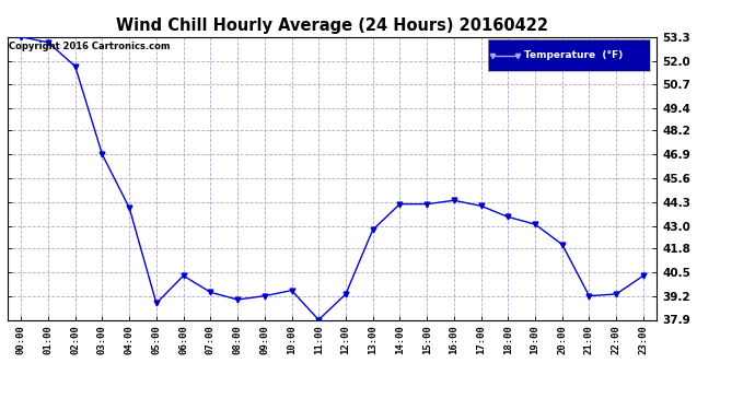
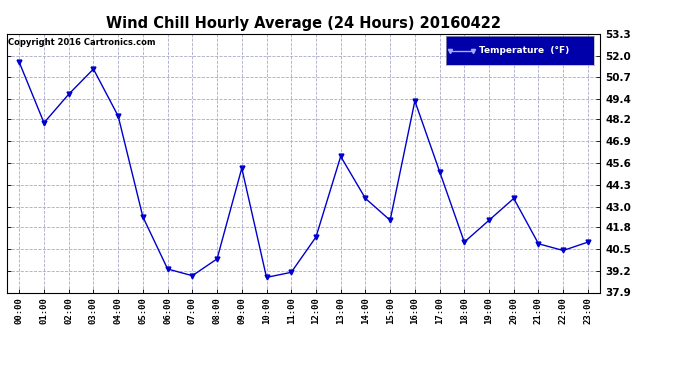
00:00: 53.3 -> 51.6
01:00: 53.0 -> 48.0
02:00: 51.7 -> 49.7
03:00: 46.9 -> 51.2
04:00: 44.0 -> 48.4
05:00: 38.8 -> 42.4
06:00: 40.3 -> 39.3
07:00: 39.4 -> 38.9
08:00: 39.0 -> 39.9
09:00: 39.2 -> 45.3
10:00: 39.5 -> 38.8
11:00: 37.9 -> 39.1
12:00: 39.3 -> 41.2
13:00: 42.8 -> 46.0
14:00: 44.2 -> 43.5
15:00: 44.2 -> 42.2
16:00: 44.4 -> 49.3
17:00: 44.1 -> 45.1
18:00: 43.5 -> 40.9
19:00: 43.1 -> 42.2
20:00: 42.0 -> 43.5
21:00: 39.2 -> 40.8
22:00: 39.3 -> 40.4
23:00: 40.3 -> 40.9
